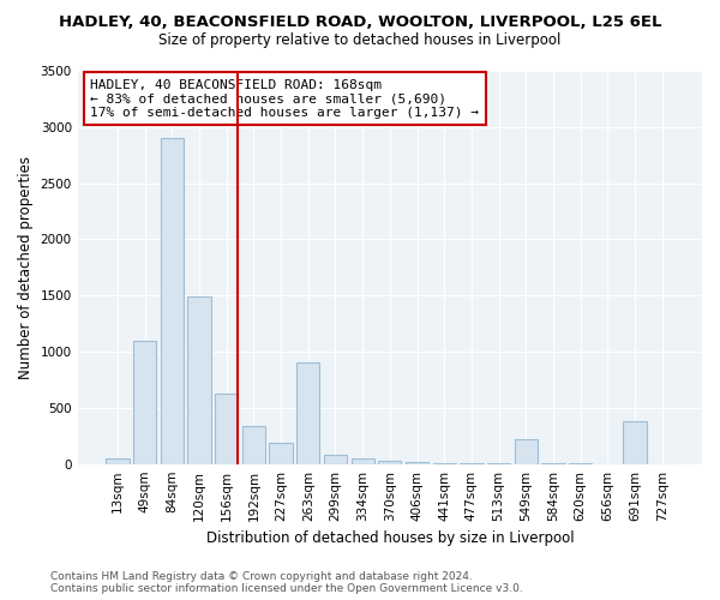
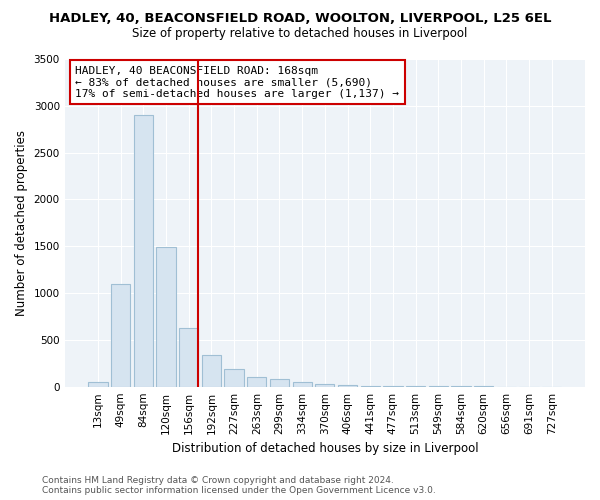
263sqm: 900 -> 100
549sqm: 220 -> 0
691sqm: 380 -> 0
